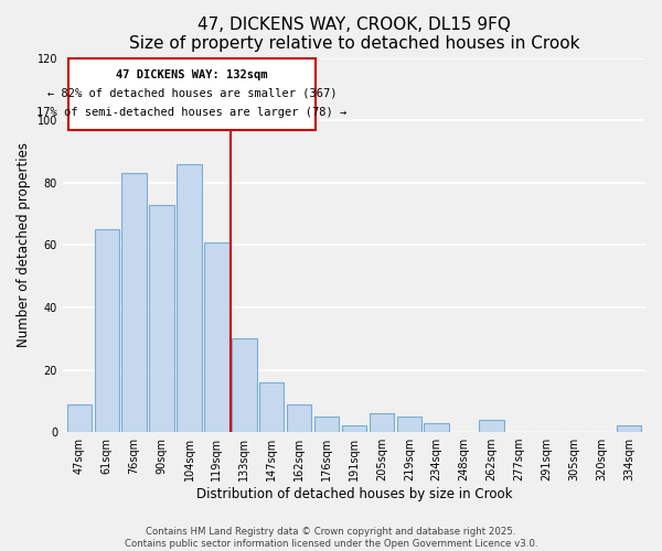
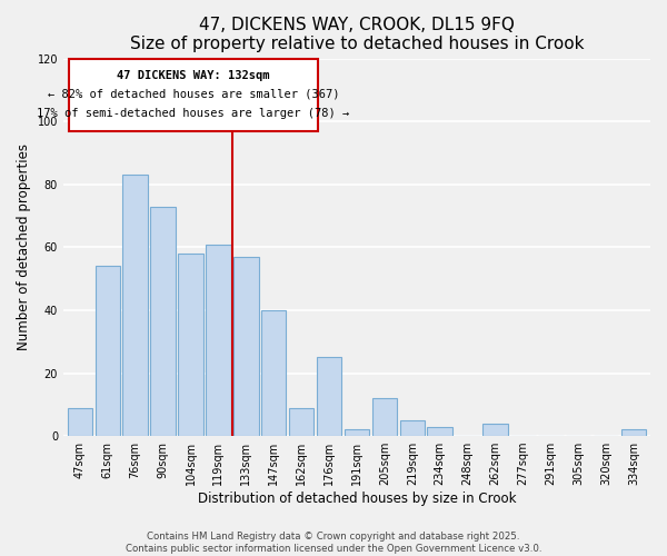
61sqm: 65 -> 54
104sqm: 86 -> 58
133sqm: 30 -> 57
147sqm: 16 -> 40
176sqm: 5 -> 25
205sqm: 6 -> 12
